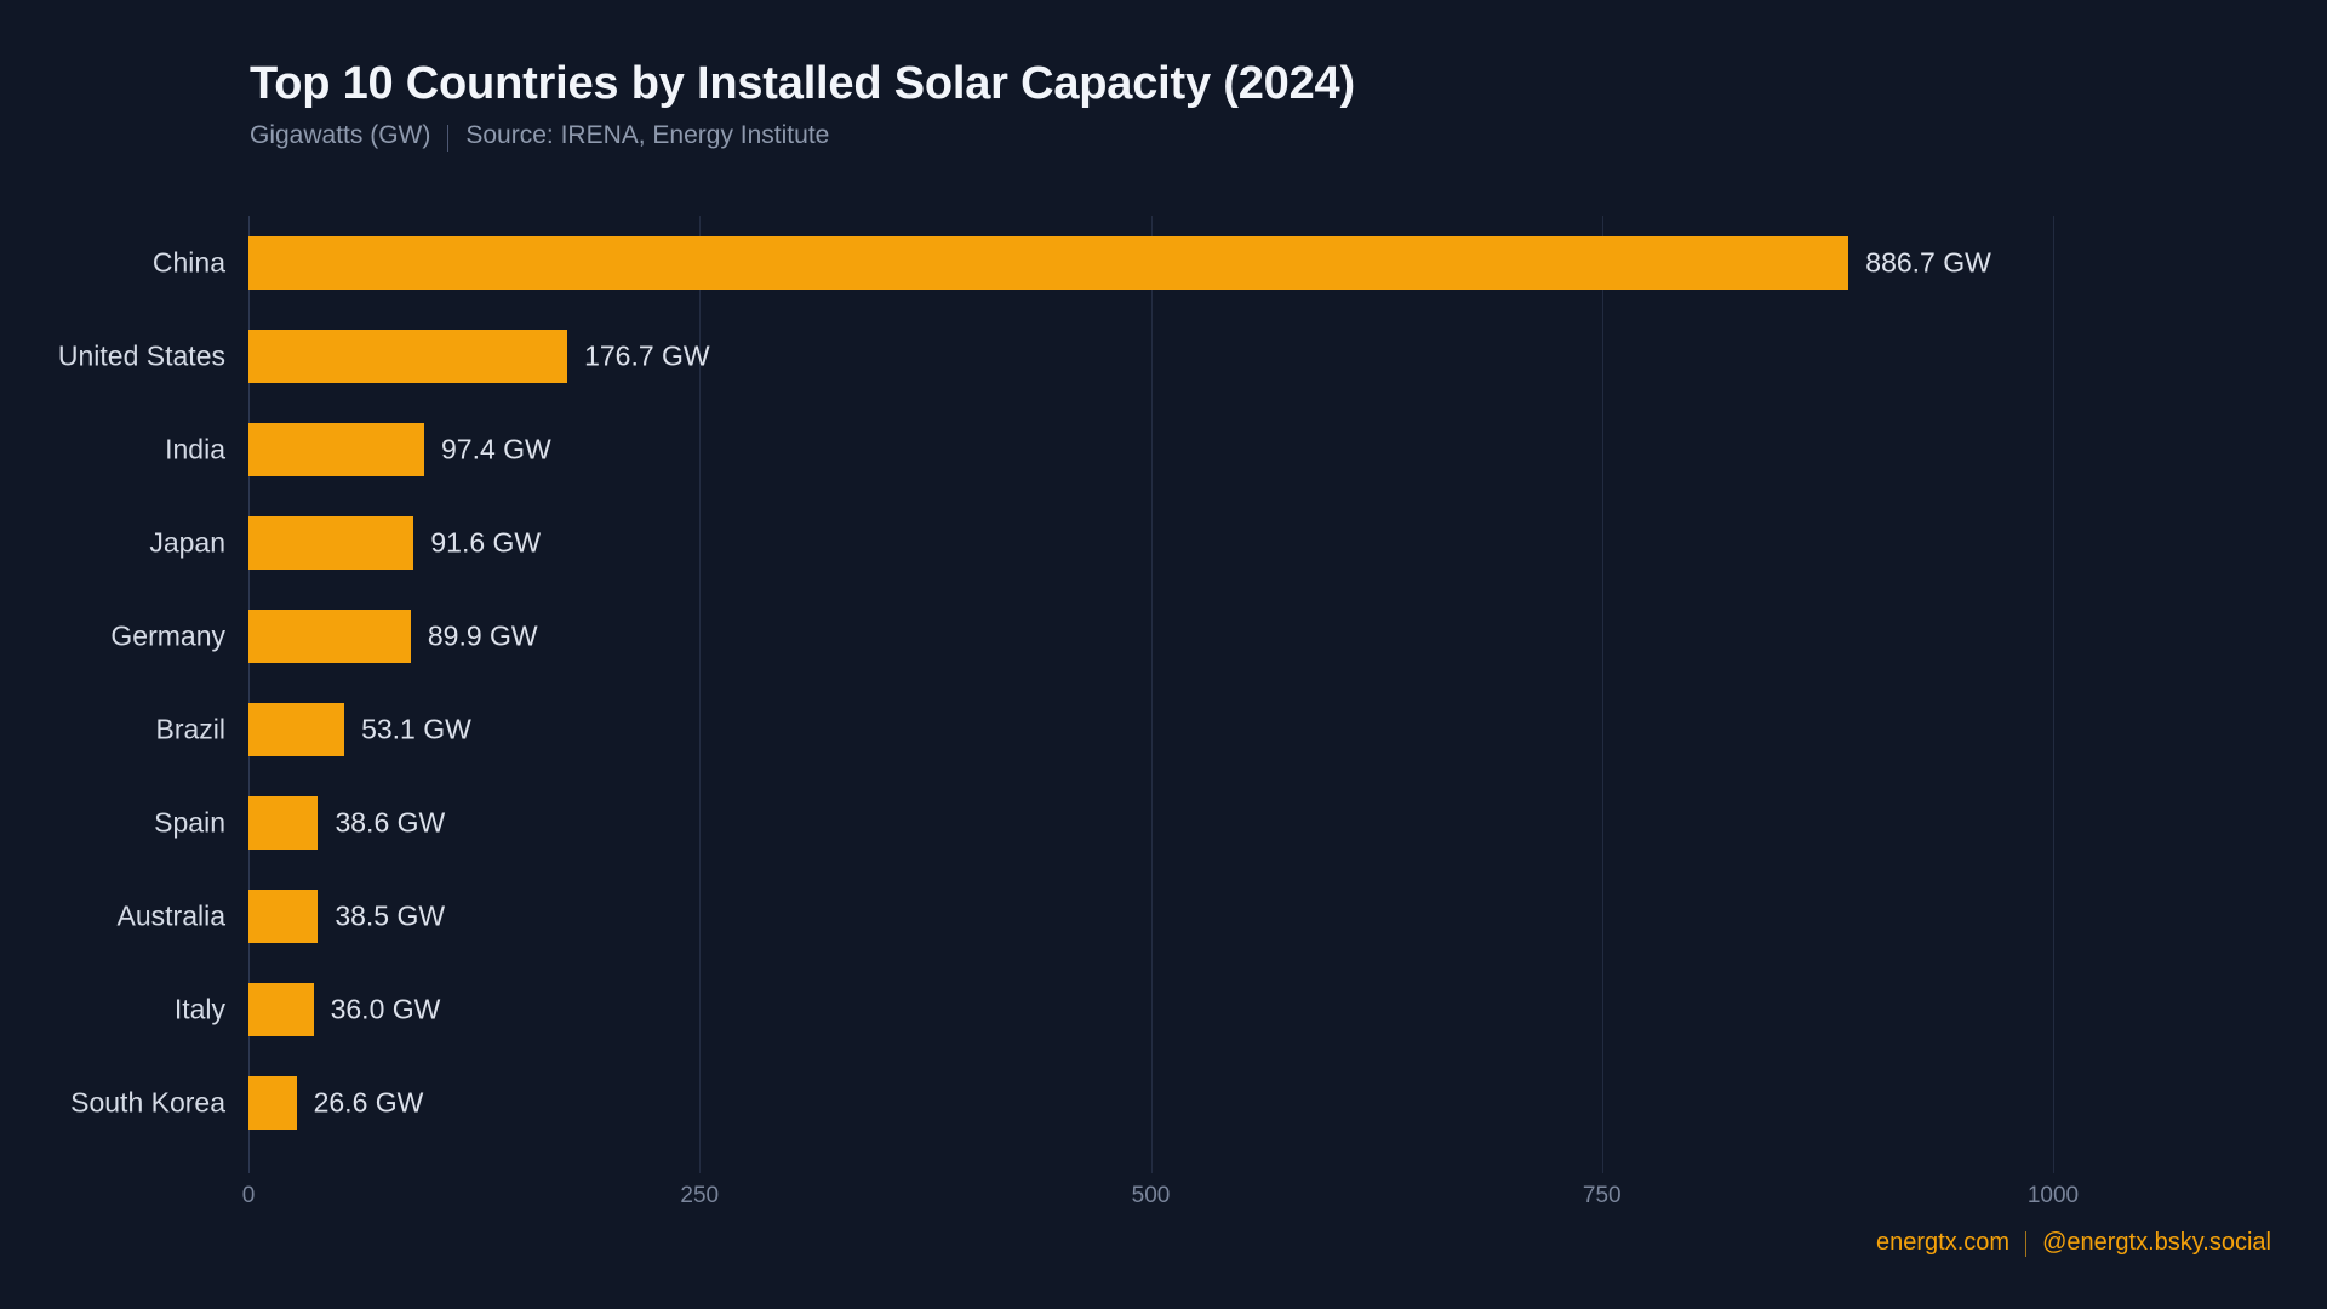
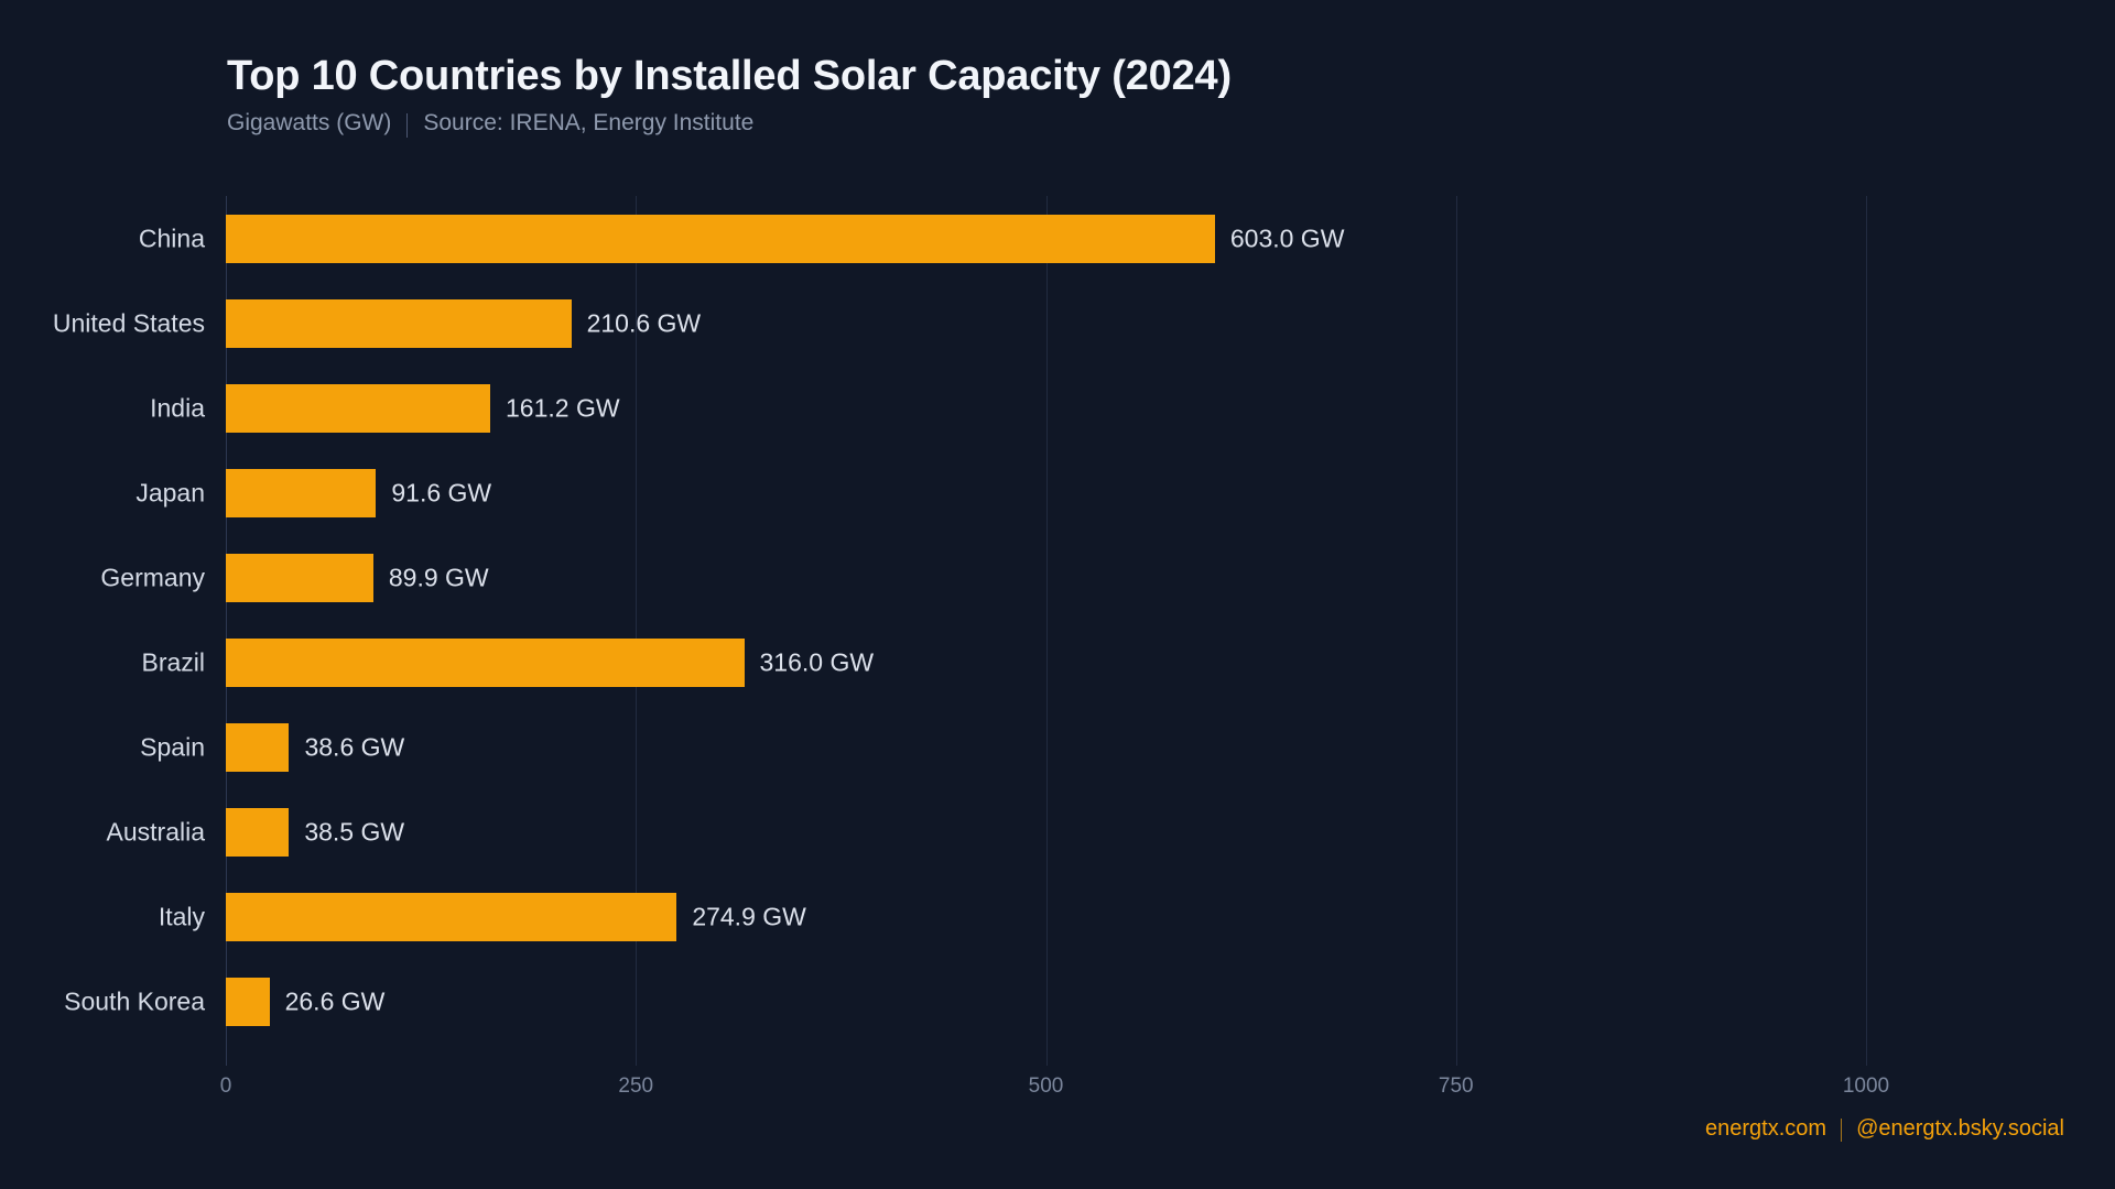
China: 886.7 -> 603.0
United States: 176.7 -> 210.6
India: 97.4 -> 161.2
Brazil: 53.1 -> 316.0
Italy: 36.0 -> 274.9
